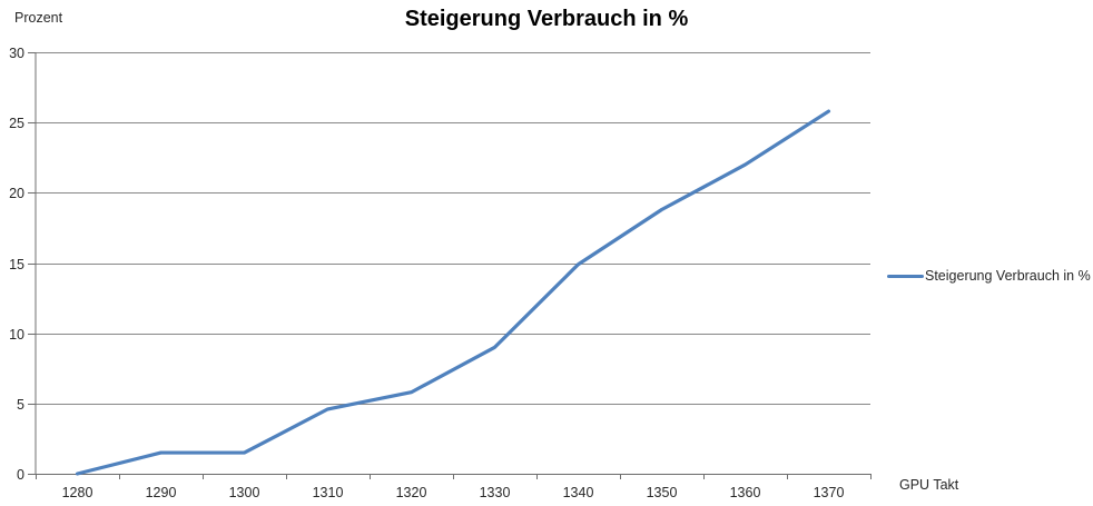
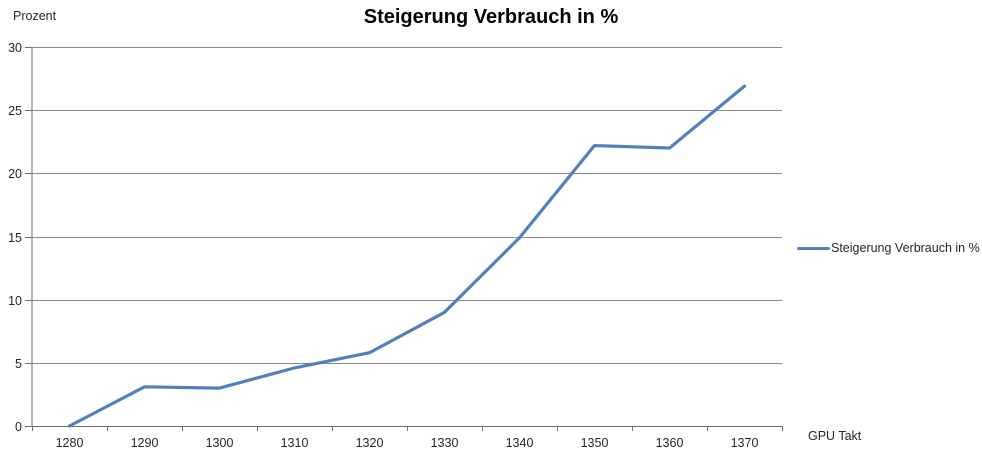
1290: 1.5 -> 3.1
1300: 1.5 -> 3.0
1350: 18.8 -> 22.2
1370: 25.8 -> 26.9
